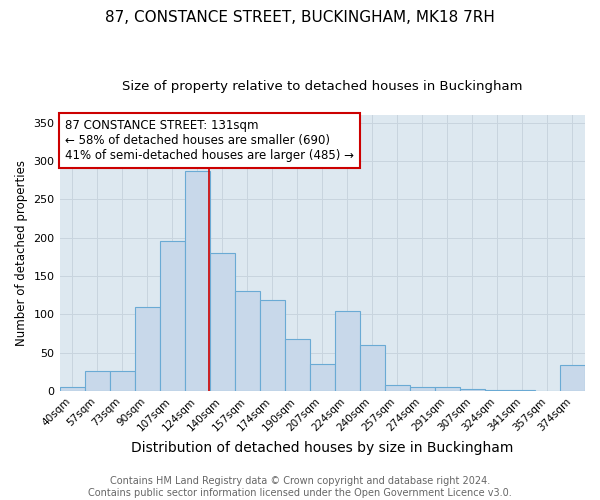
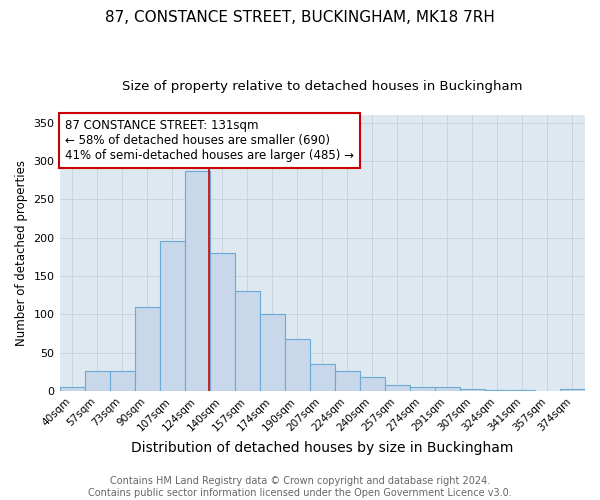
174sqm: 118 -> 100
224sqm: 104 -> 26
240sqm: 60 -> 18
374sqm: 34 -> 2
